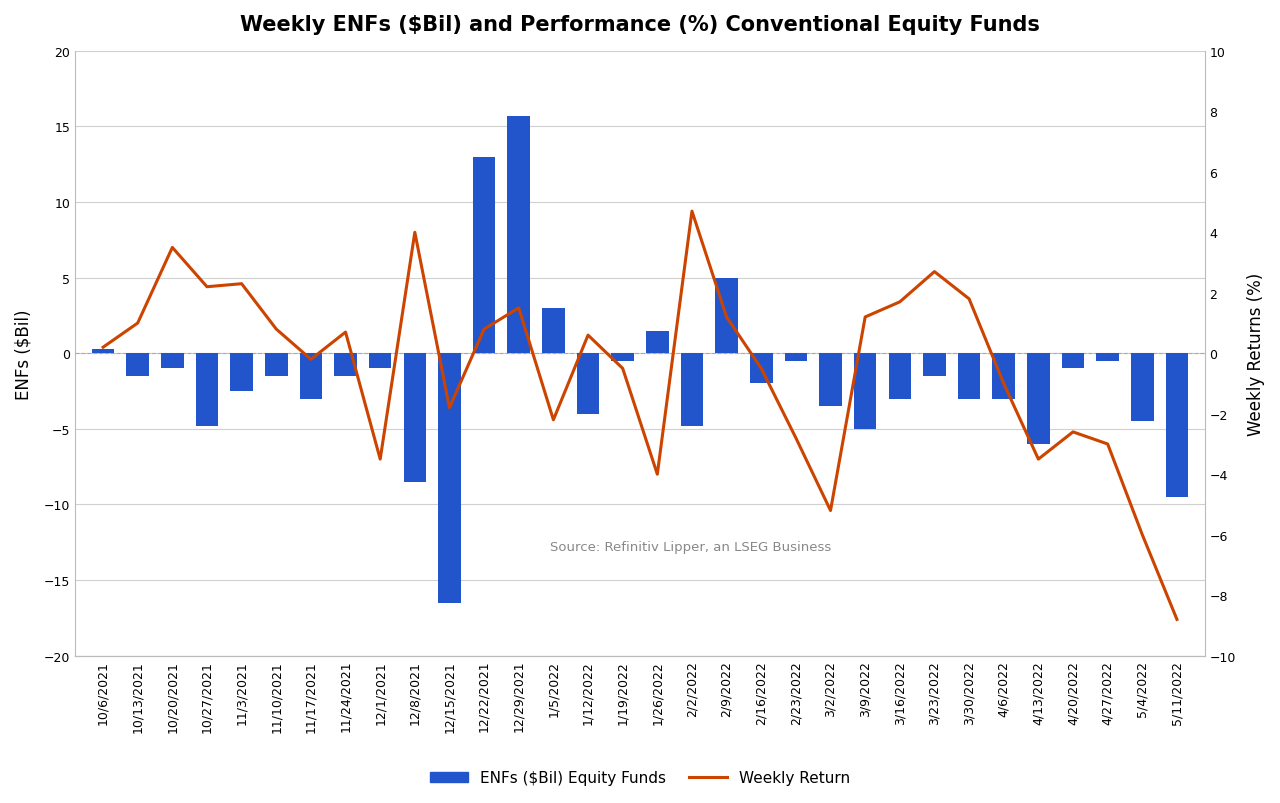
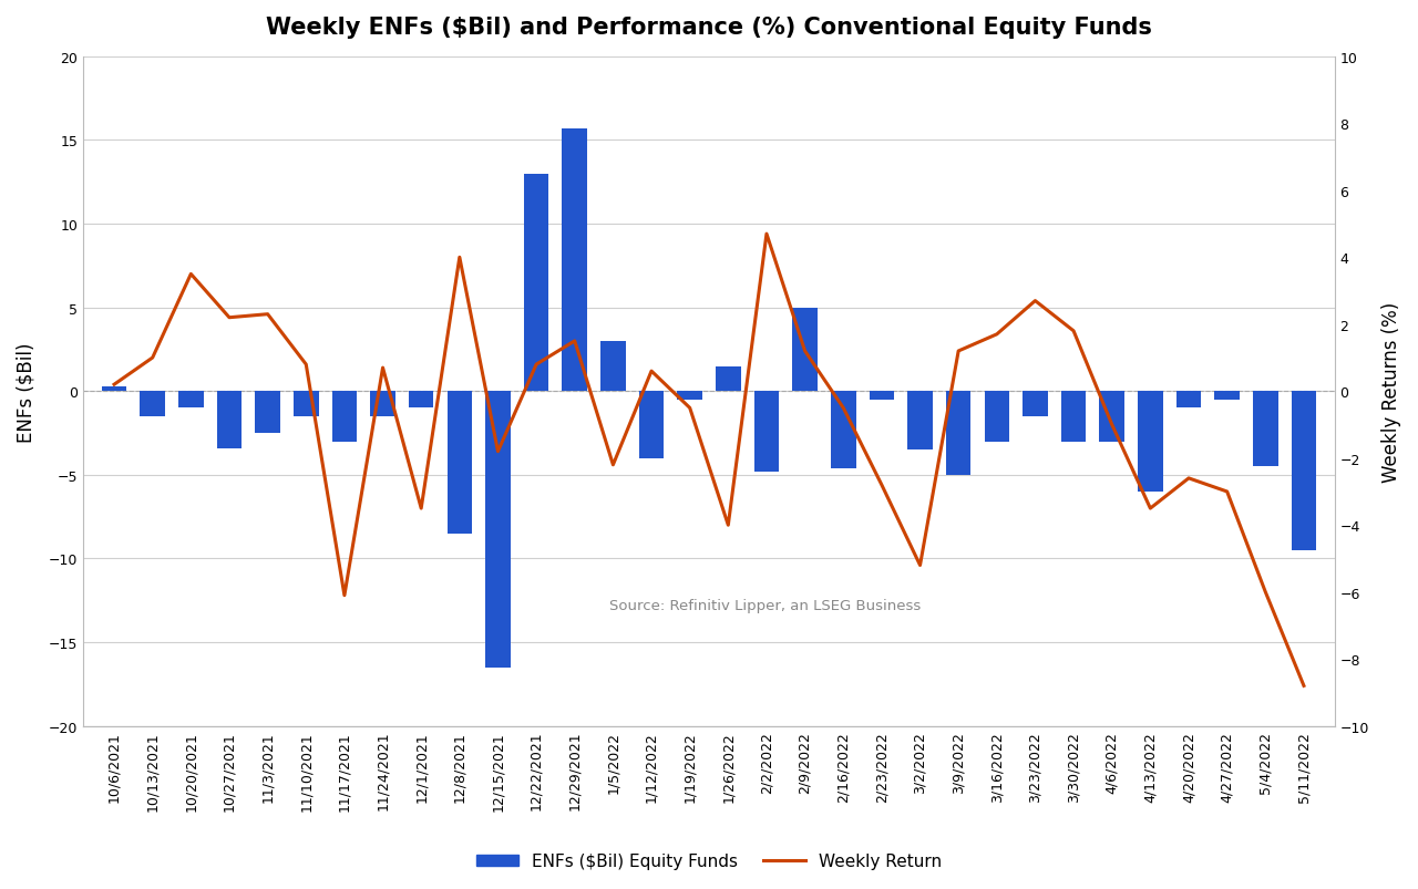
ENFs ($Bil) Equity Funds/10/27/2021: -4.8 -> -3.4
Weekly Return/11/17/2021: -0.2 -> -6.1
ENFs ($Bil) Equity Funds/2/16/2022: -2.0 -> -4.6
